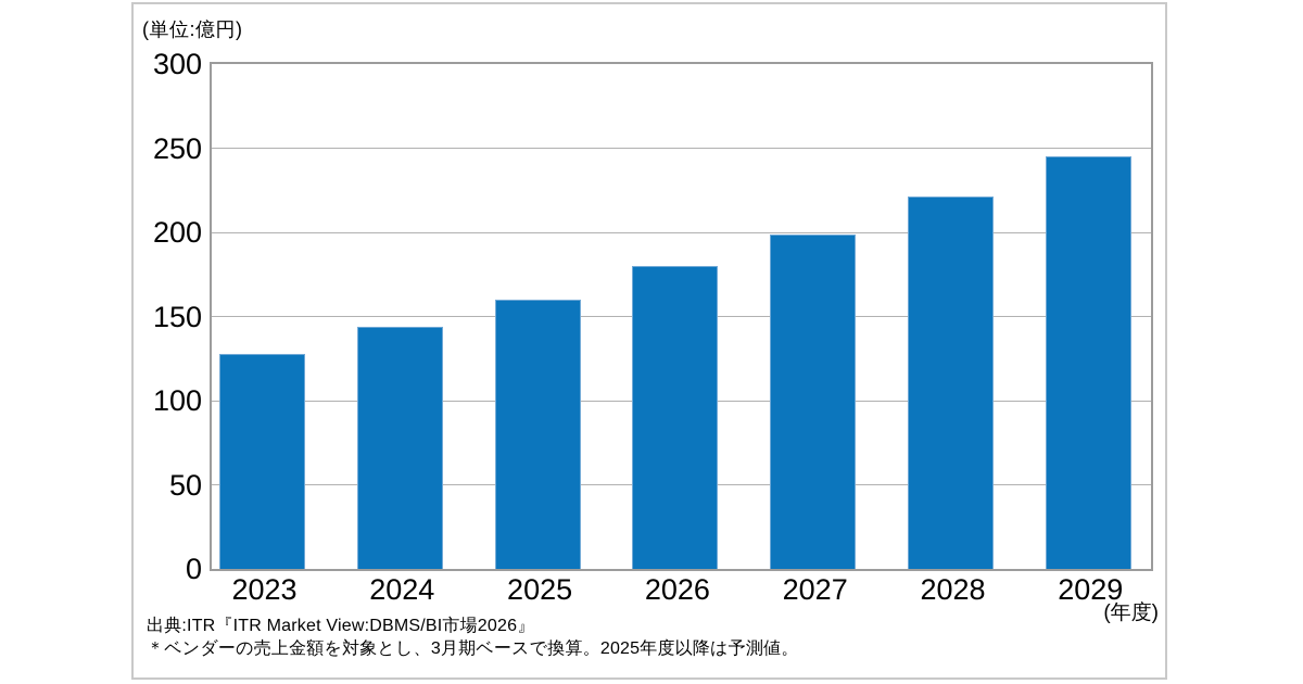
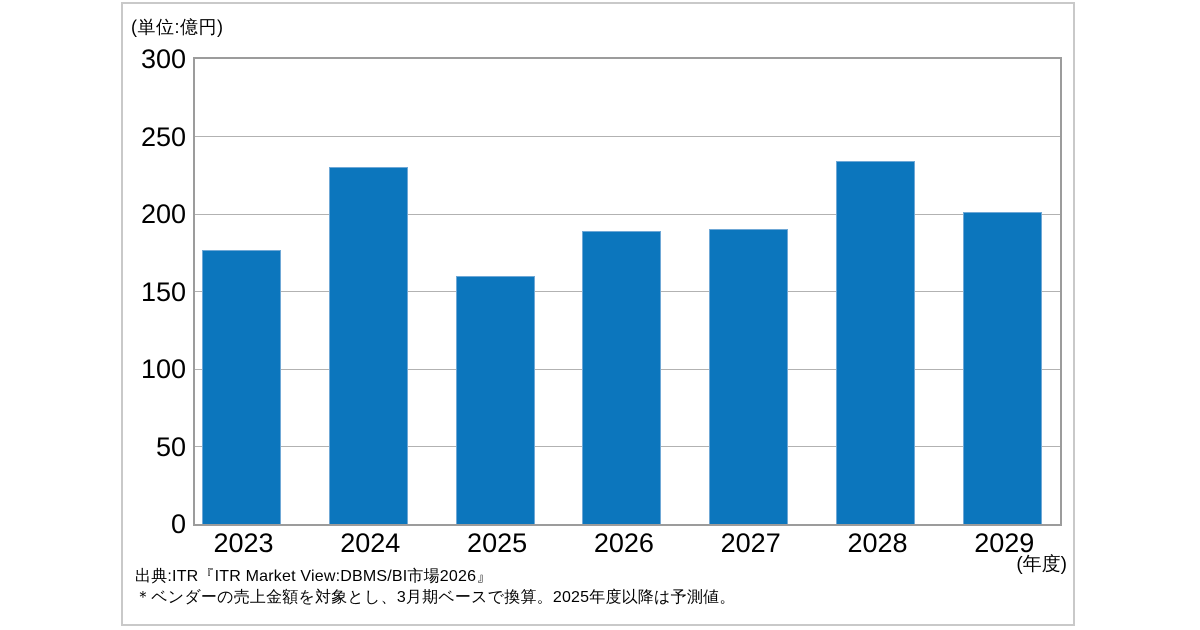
2023: 128 -> 177
2024: 144 -> 230
2026: 180 -> 189
2027: 199 -> 190
2028: 221 -> 234
2029: 245 -> 201
